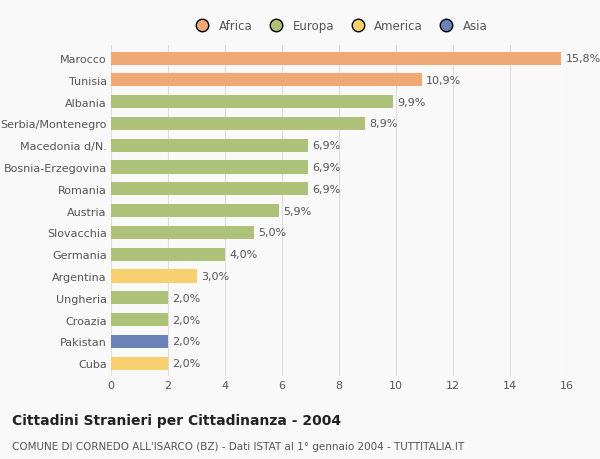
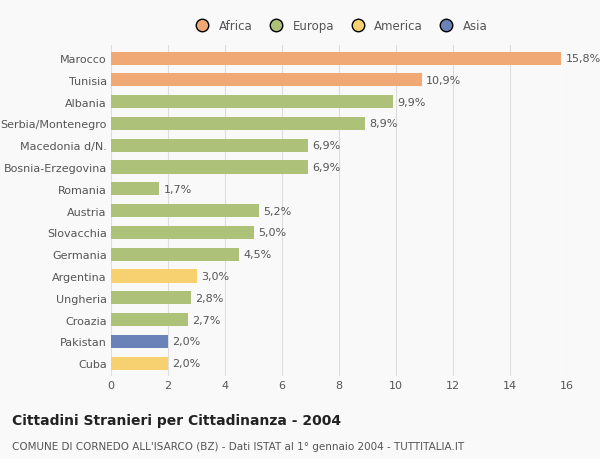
Romania: 6,9% -> 1,7%
Austria: 5,9% -> 5,2%
Germania: 4,0% -> 4,5%
Ungheria: 2,0% -> 2,8%
Croazia: 2,0% -> 2,7%
